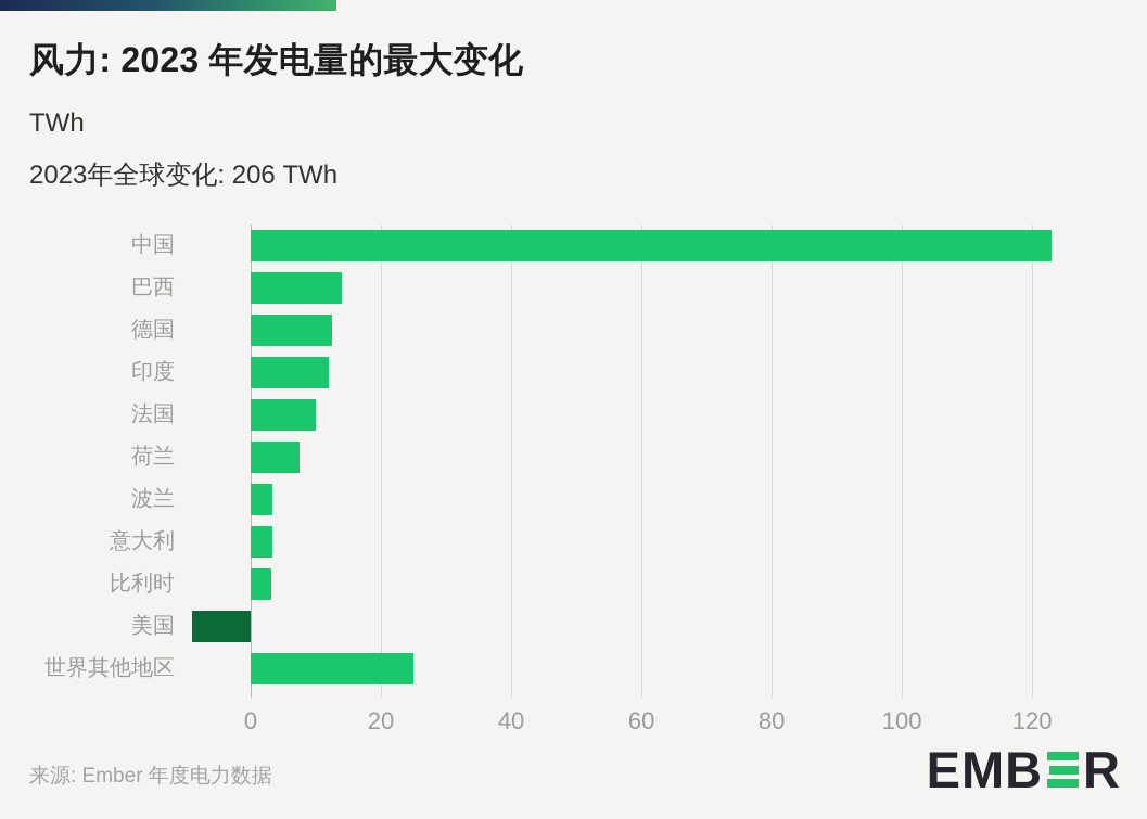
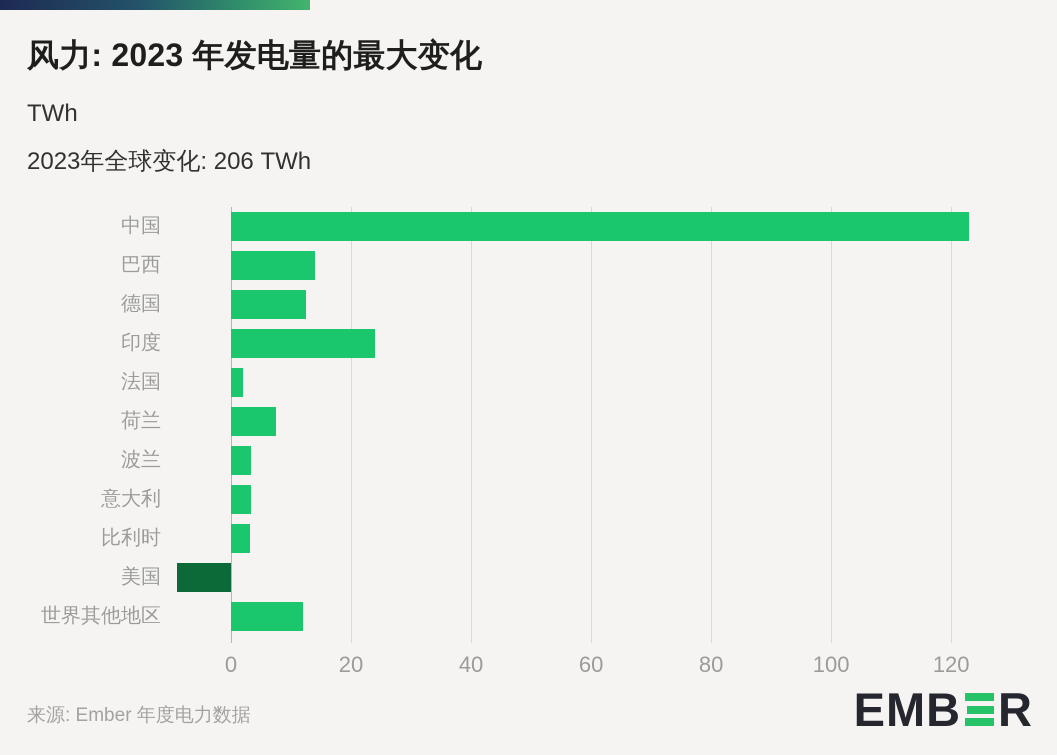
印度: 12 -> 24
法国: 10 -> 2
世界其他地区: 25 -> 12
